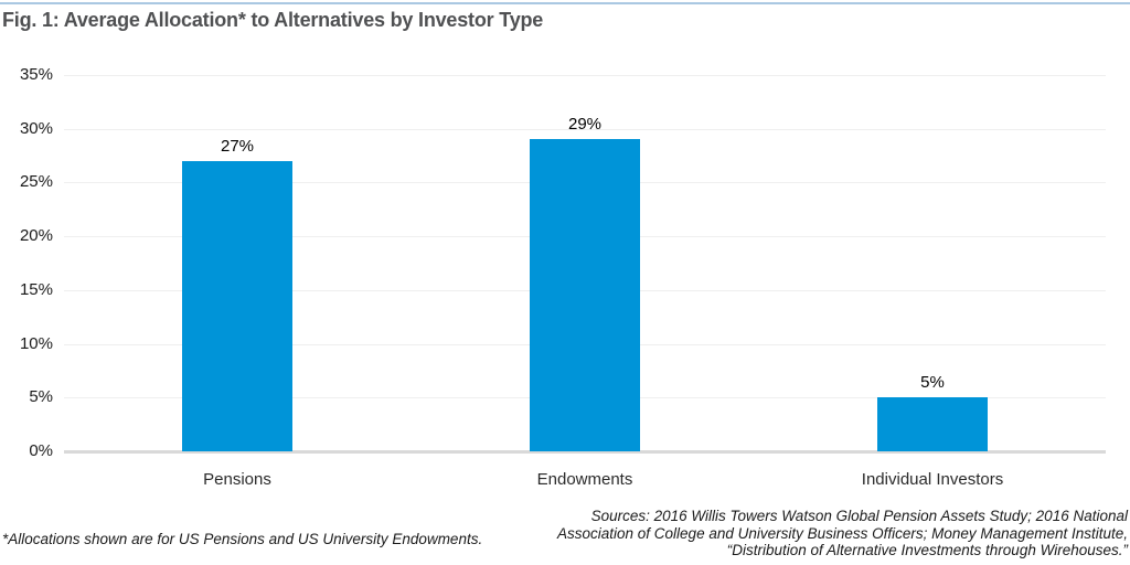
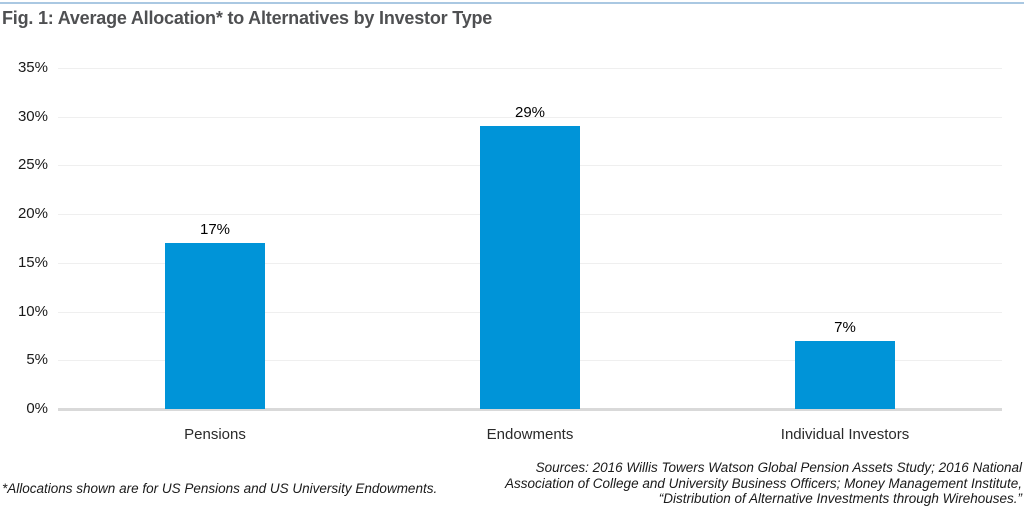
Pensions: 27% -> 17%
Individual Investors: 5% -> 7%
